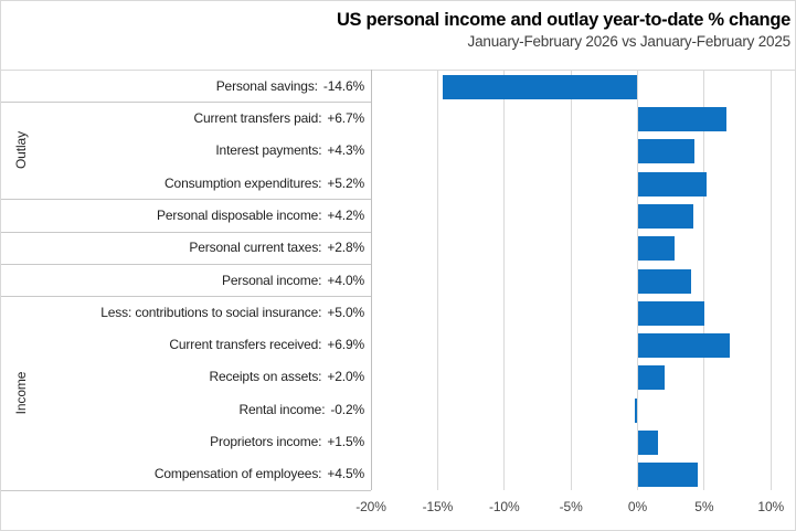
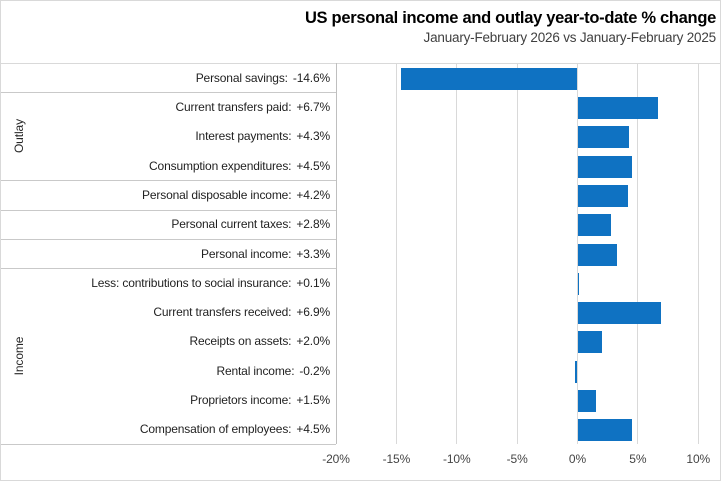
Consumption expenditures:: +5.2% -> +4.5%
Personal income:: +4.0% -> +3.3%
Less: contributions to social insurance:: +5.0% -> +0.1%
